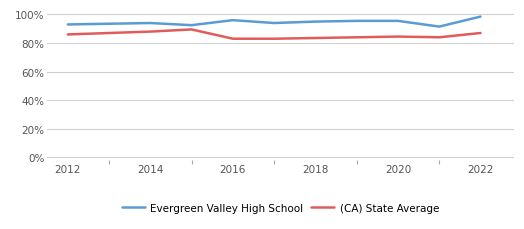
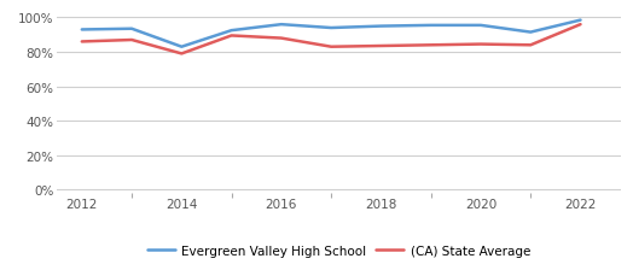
Evergreen Valley High School/2014: 94% -> 83%
(CA) State Average/2014: 88% -> 79%
(CA) State Average/2016: 83% -> 88%
(CA) State Average/2022: 87% -> 96%
